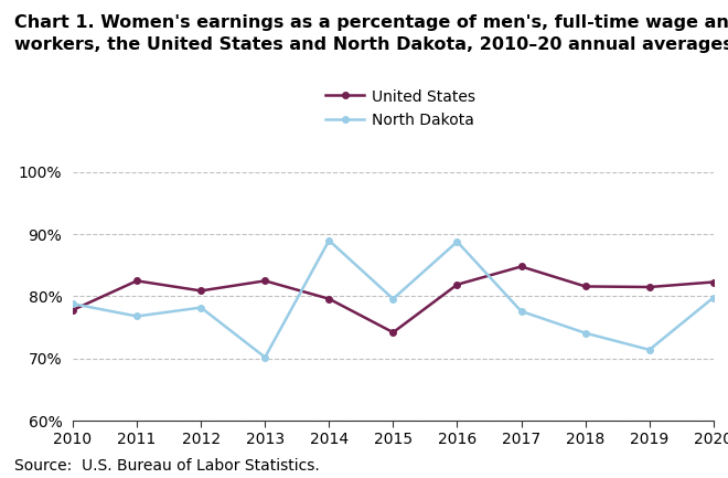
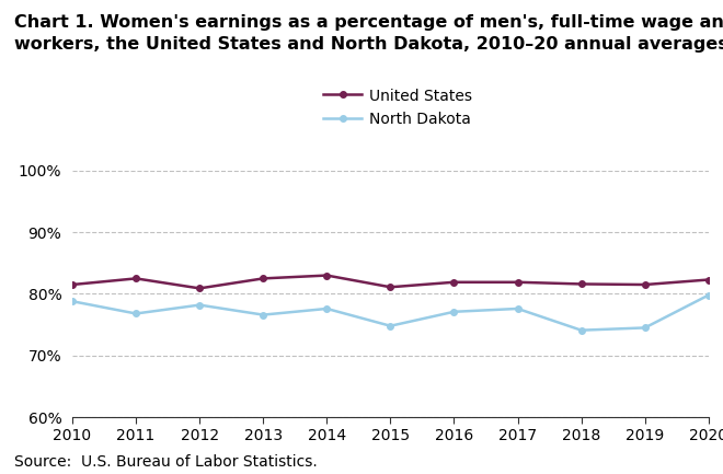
United States/2010: 77.8% -> 81.5%
North Dakota/2013: 70.2% -> 76.6%
United States/2014: 79.6% -> 83.0%
North Dakota/2014: 89.0% -> 77.6%
United States/2015: 74.2% -> 81.1%
North Dakota/2015: 79.6% -> 74.8%
North Dakota/2016: 88.8% -> 77.1%
United States/2017: 84.8% -> 81.9%
North Dakota/2019: 71.4% -> 74.5%
